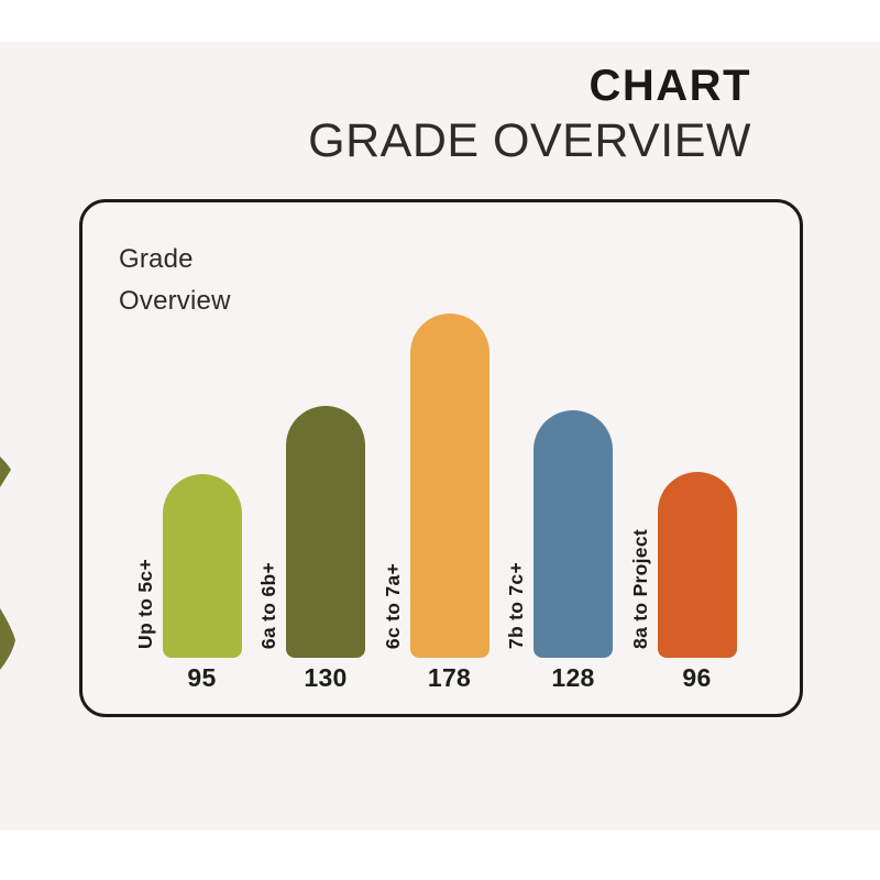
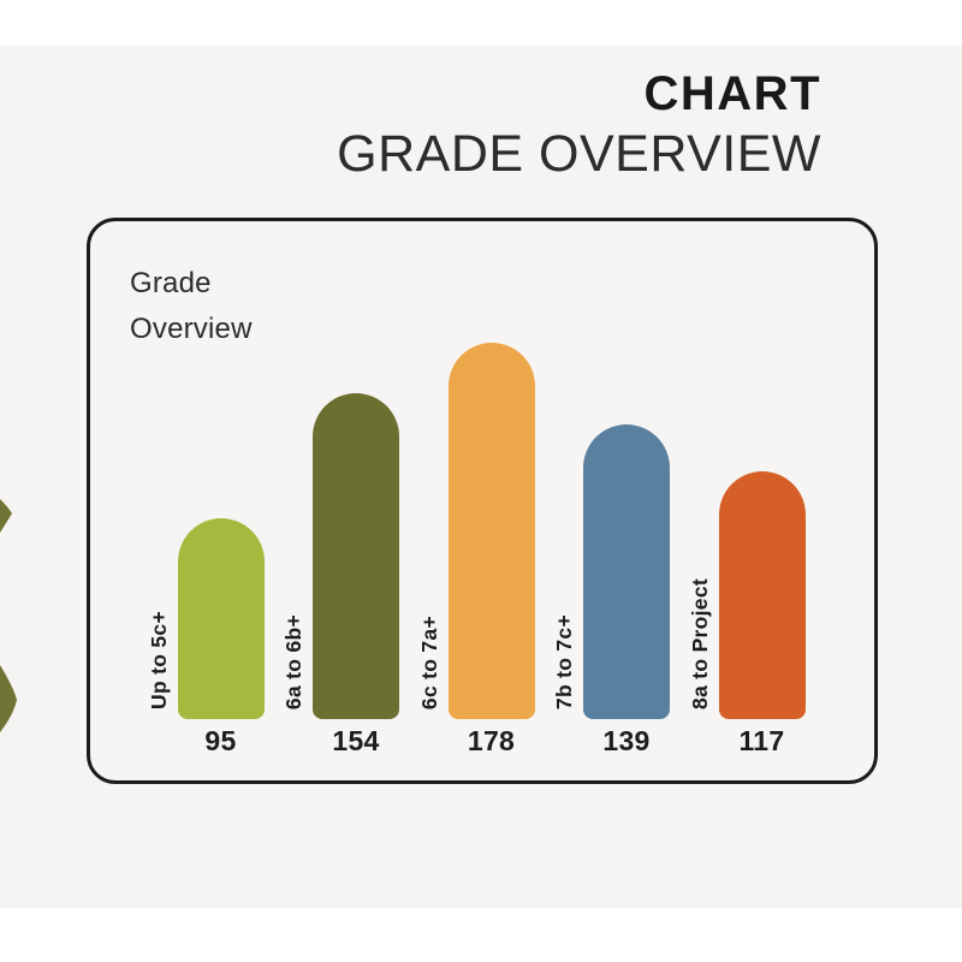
6a to 6b+: 130 -> 154
7b to 7c+: 128 -> 139
8a to Project: 96 -> 117
